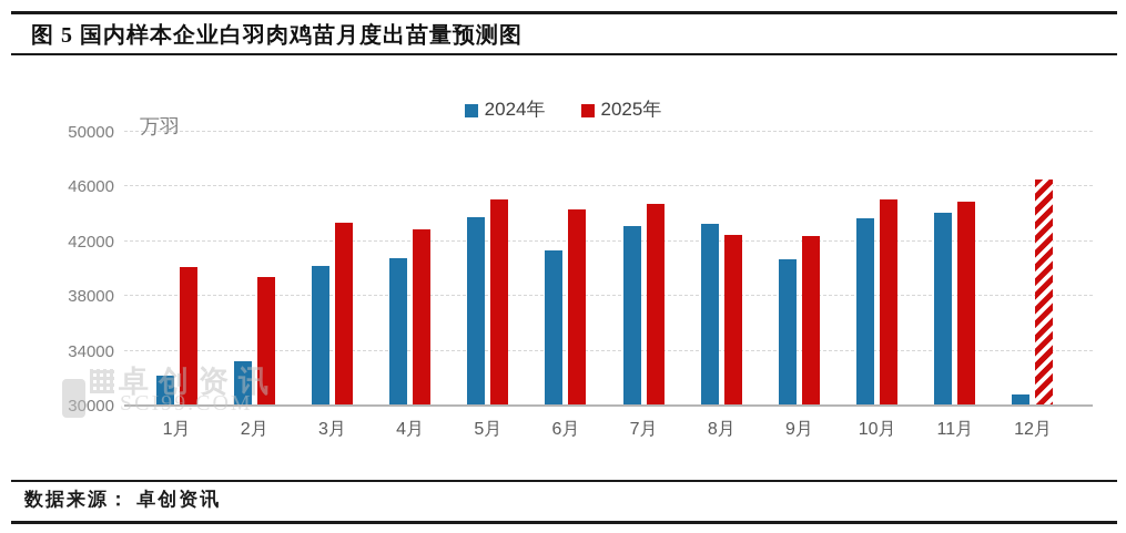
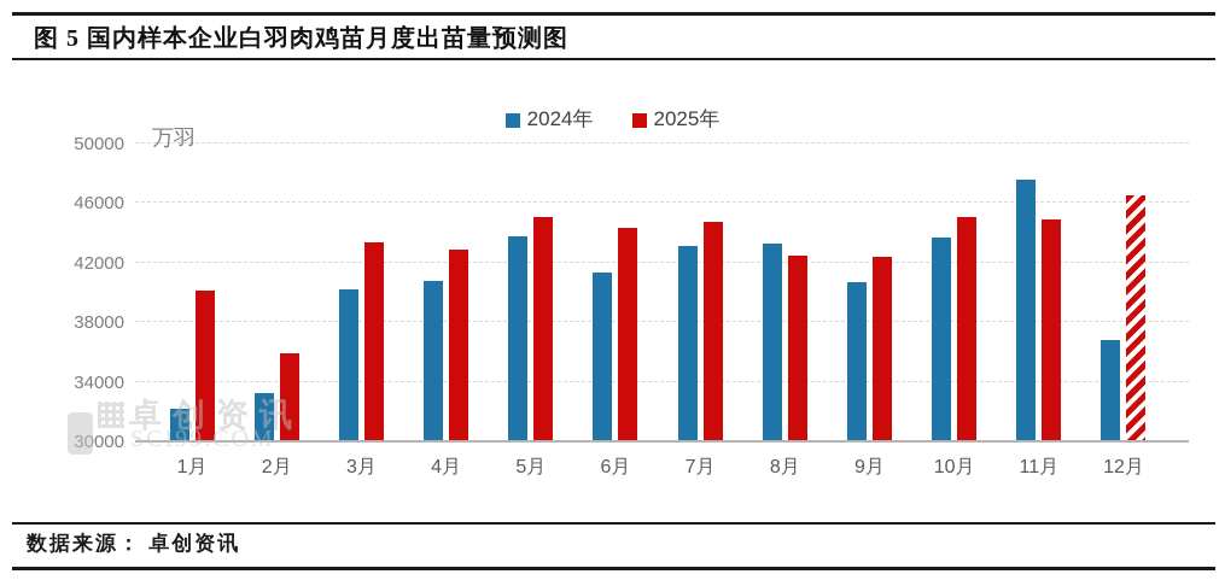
2025年/2月: 39400 -> 35900
2024年/11月: 44100 -> 47600
2024年/12月: 30800 -> 36800
